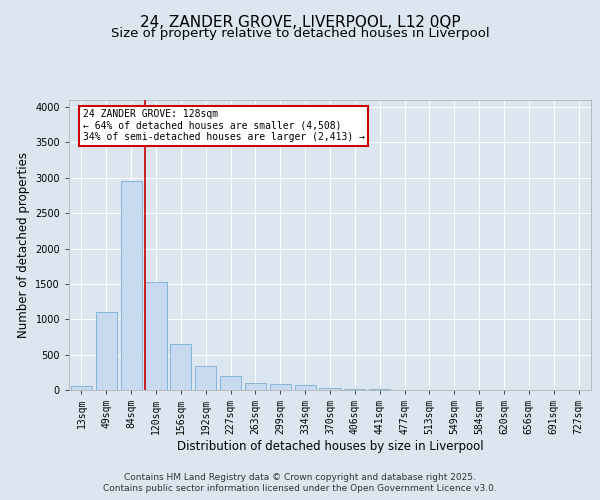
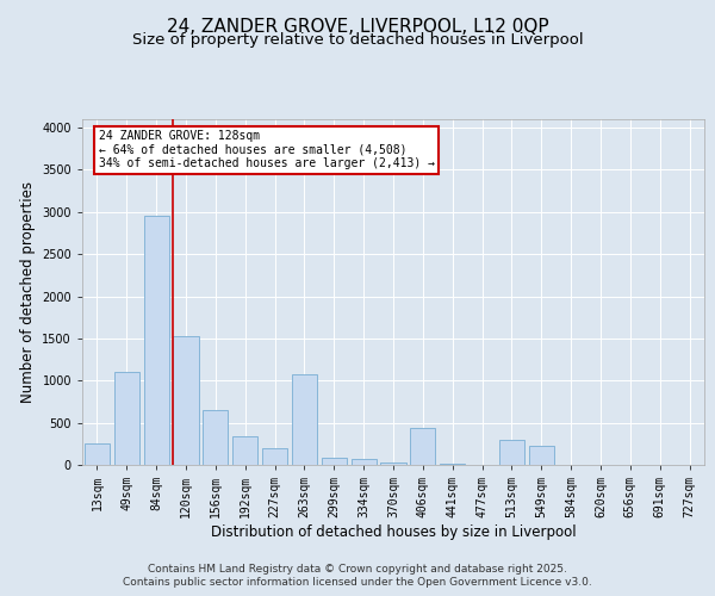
13sqm: 60 -> 260
263sqm: 100 -> 1080
406sqm: 20 -> 440
513sqm: 0 -> 300
549sqm: 0 -> 220
